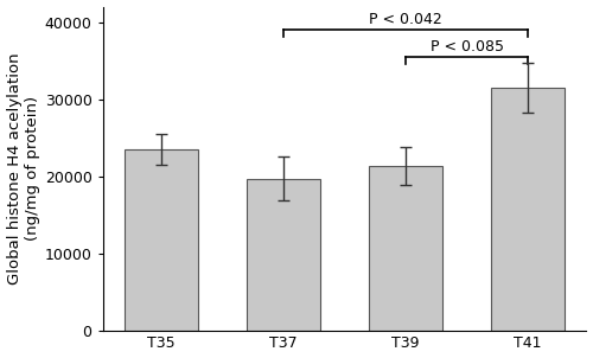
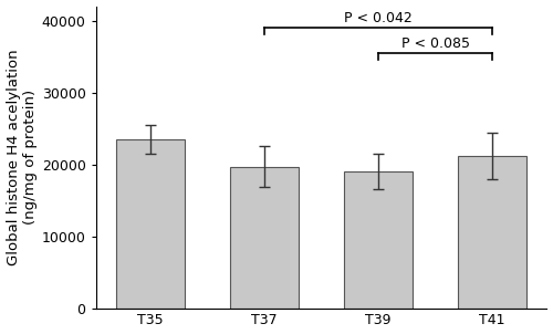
T39: 21300 -> 19000
T41: 31500 -> 21200
